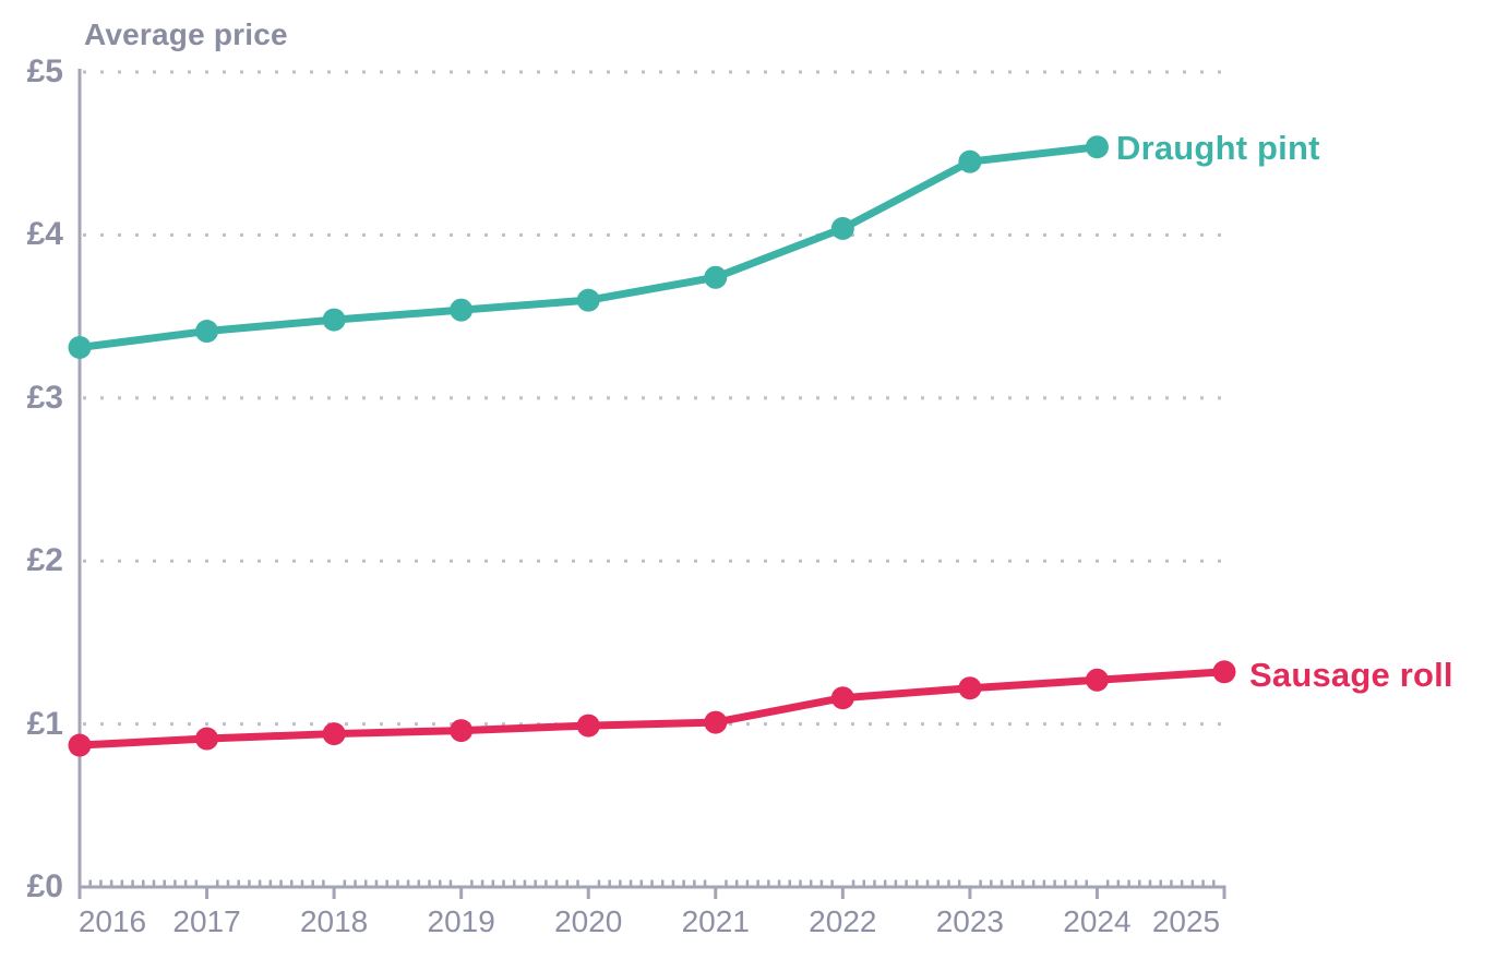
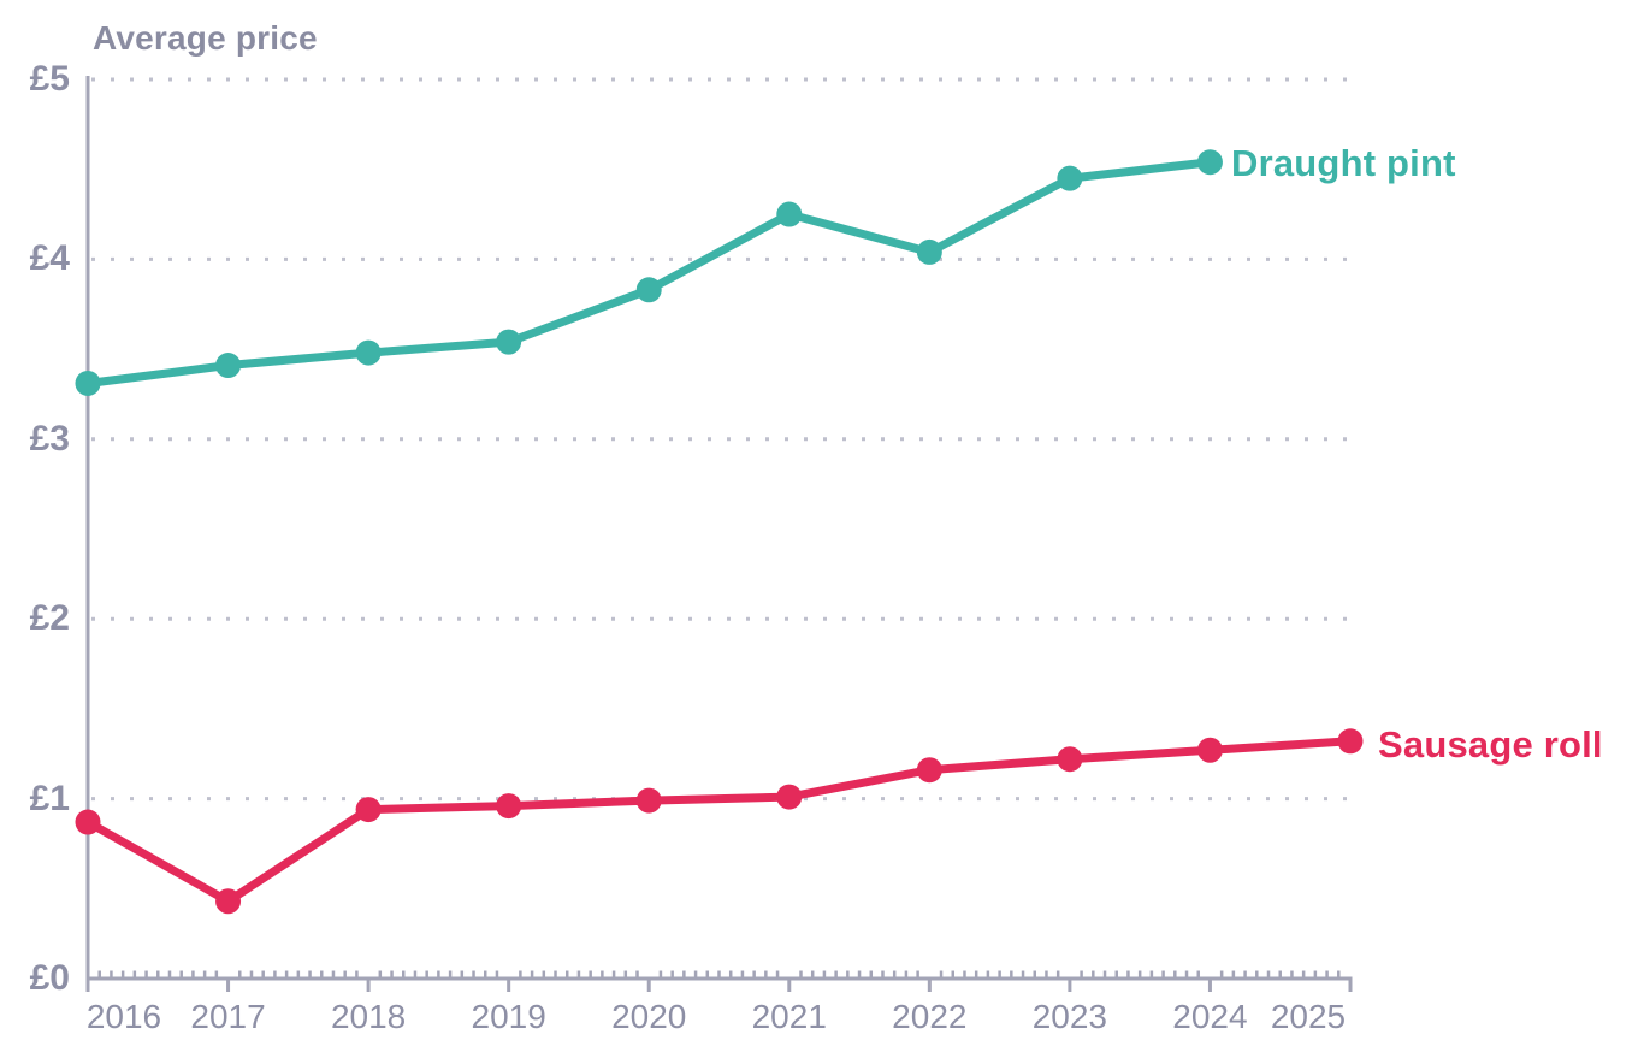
Sausage roll/2017: £0.91 -> £0.43
Draught pint/2020: £3.60 -> £3.83
Draught pint/2021: £3.74 -> £4.25
